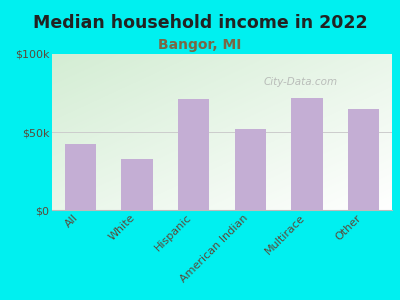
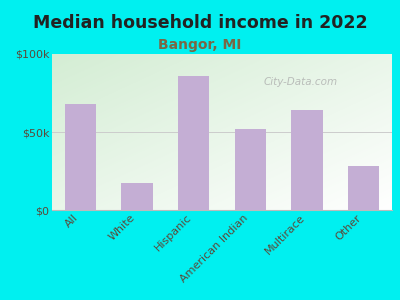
All: $42k -> $68k
White: $33k -> $17k
Hispanic: $71k -> $86k
Multirace: $72k -> $64k
Other: $65k -> $28k
